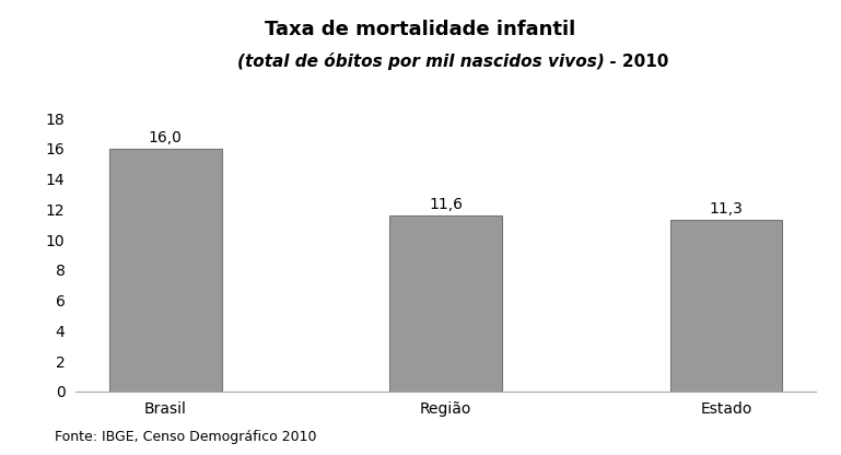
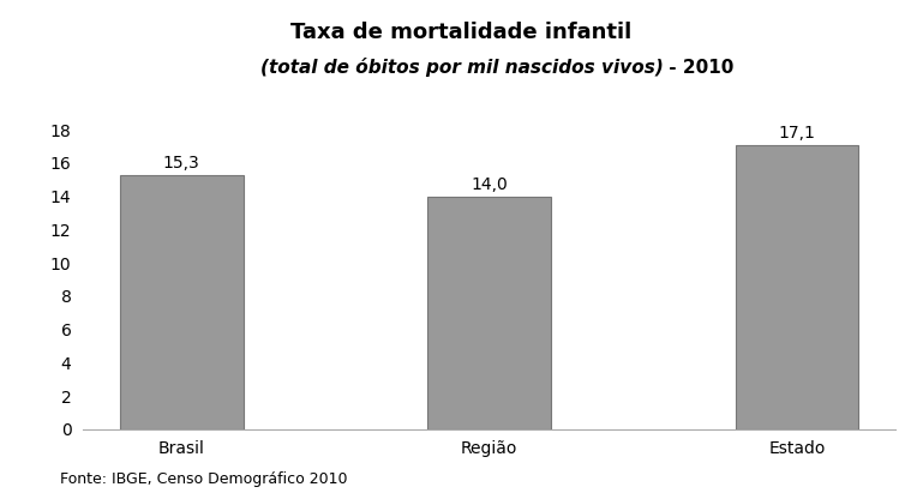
Brasil: 16,0 -> 15,3
Região: 11,6 -> 14,0
Estado: 11,3 -> 17,1
